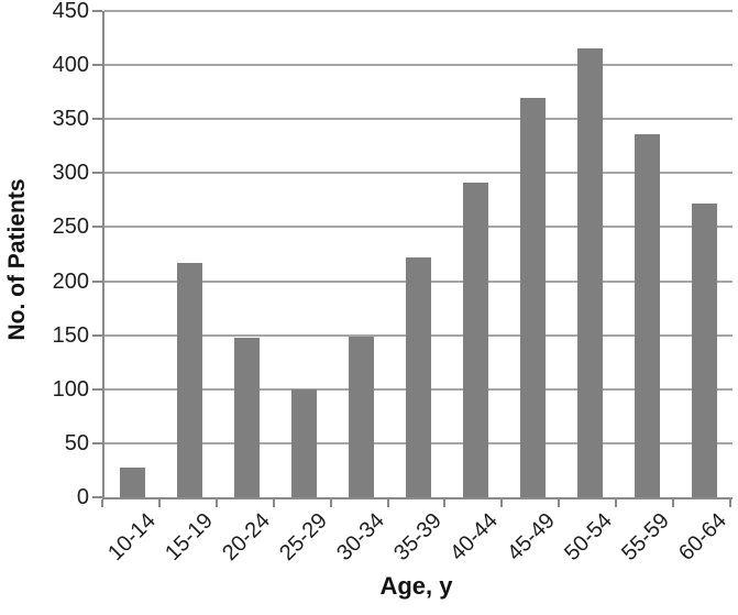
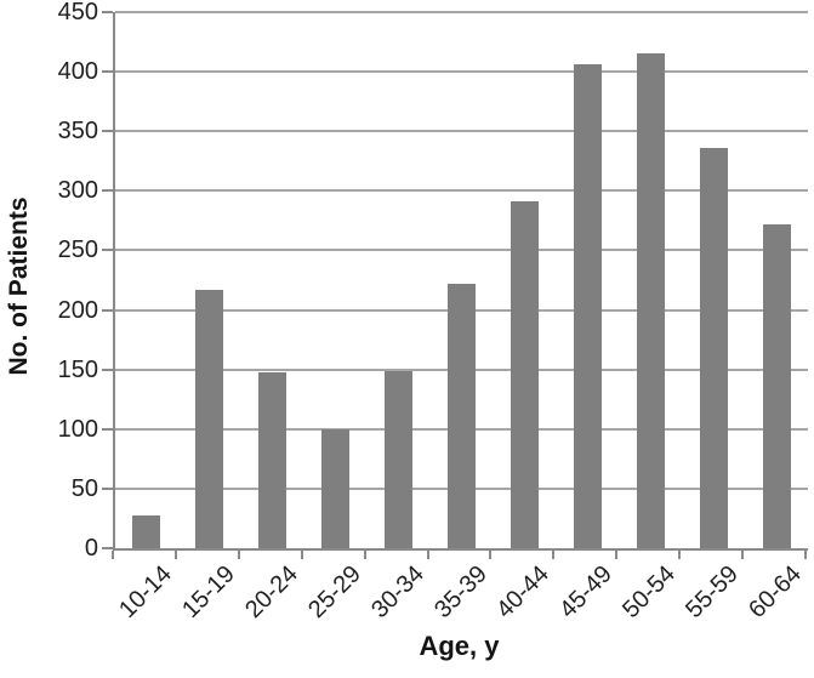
45-49: 370 -> 410
